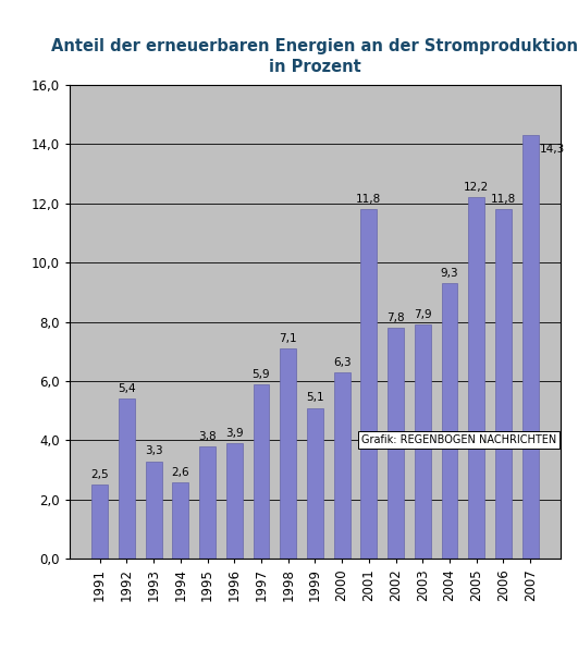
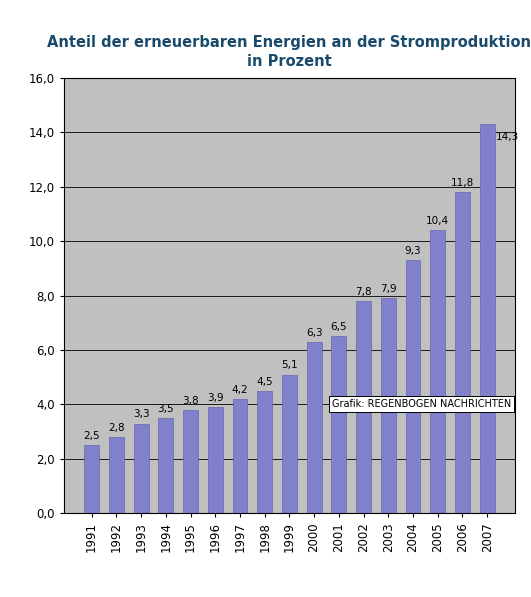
1992: 5,4 -> 2,8
1994: 2,6 -> 3,5
1997: 5,9 -> 4,2
1998: 7,1 -> 4,5
2001: 11,8 -> 6,5
2005: 12,2 -> 10,4
